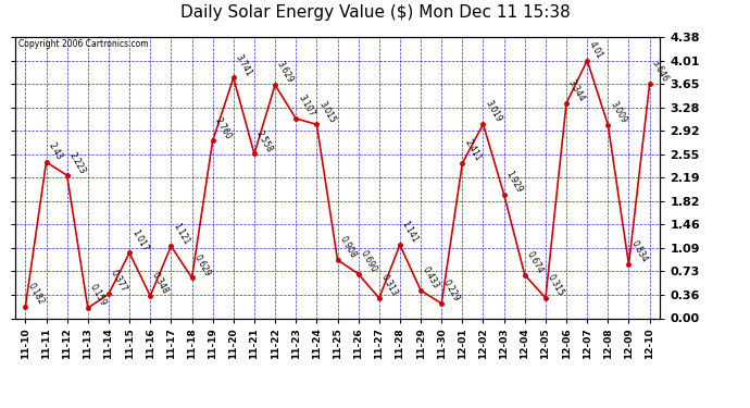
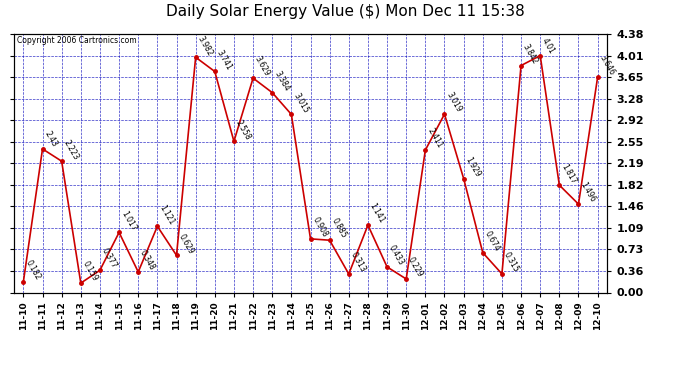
11-19: 2.760 -> 3.982
11-23: 3.107 -> 3.384
11-26: 0.690 -> 0.885
12-06: 3.344 -> 3.842
12-08: 3.009 -> 1.817
12-09: 0.834 -> 1.496
